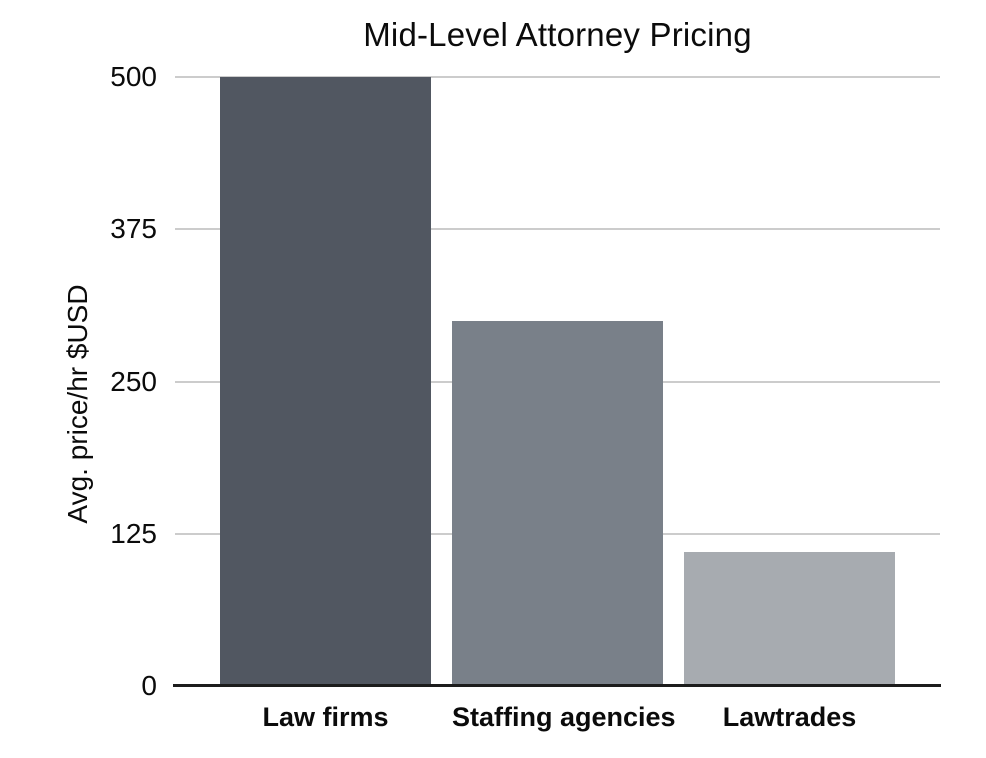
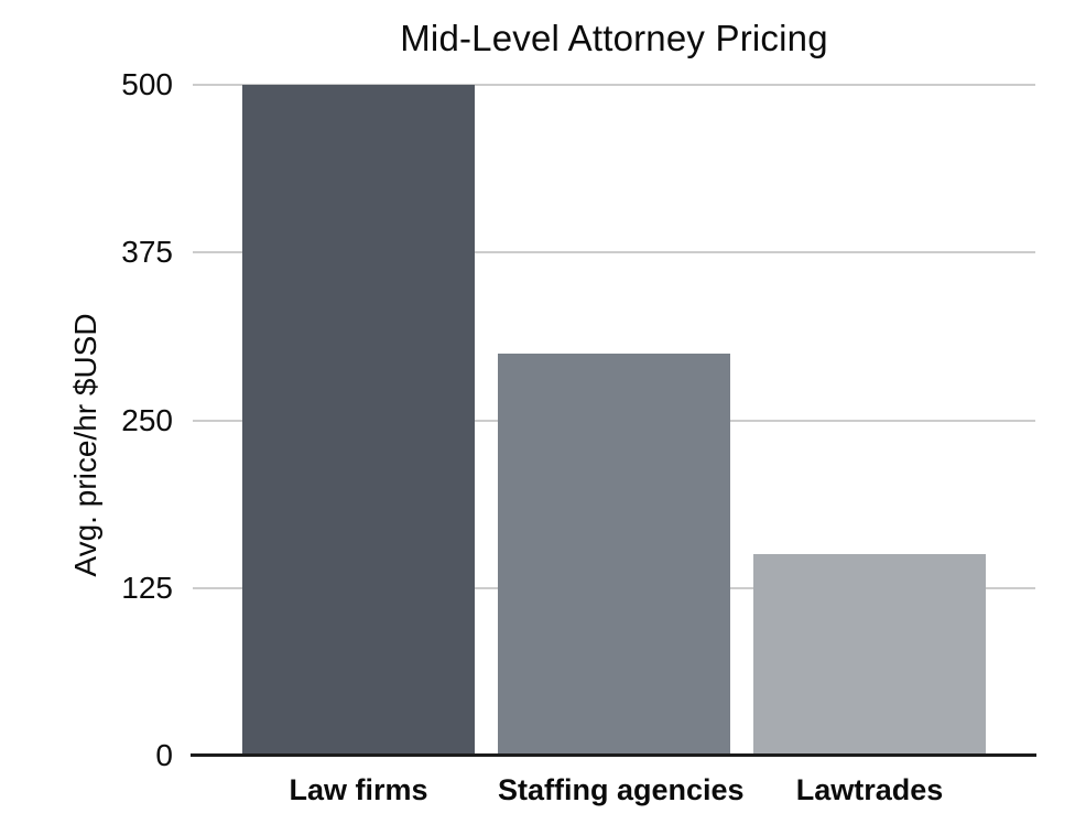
Lawtrades: 110 -> 150
